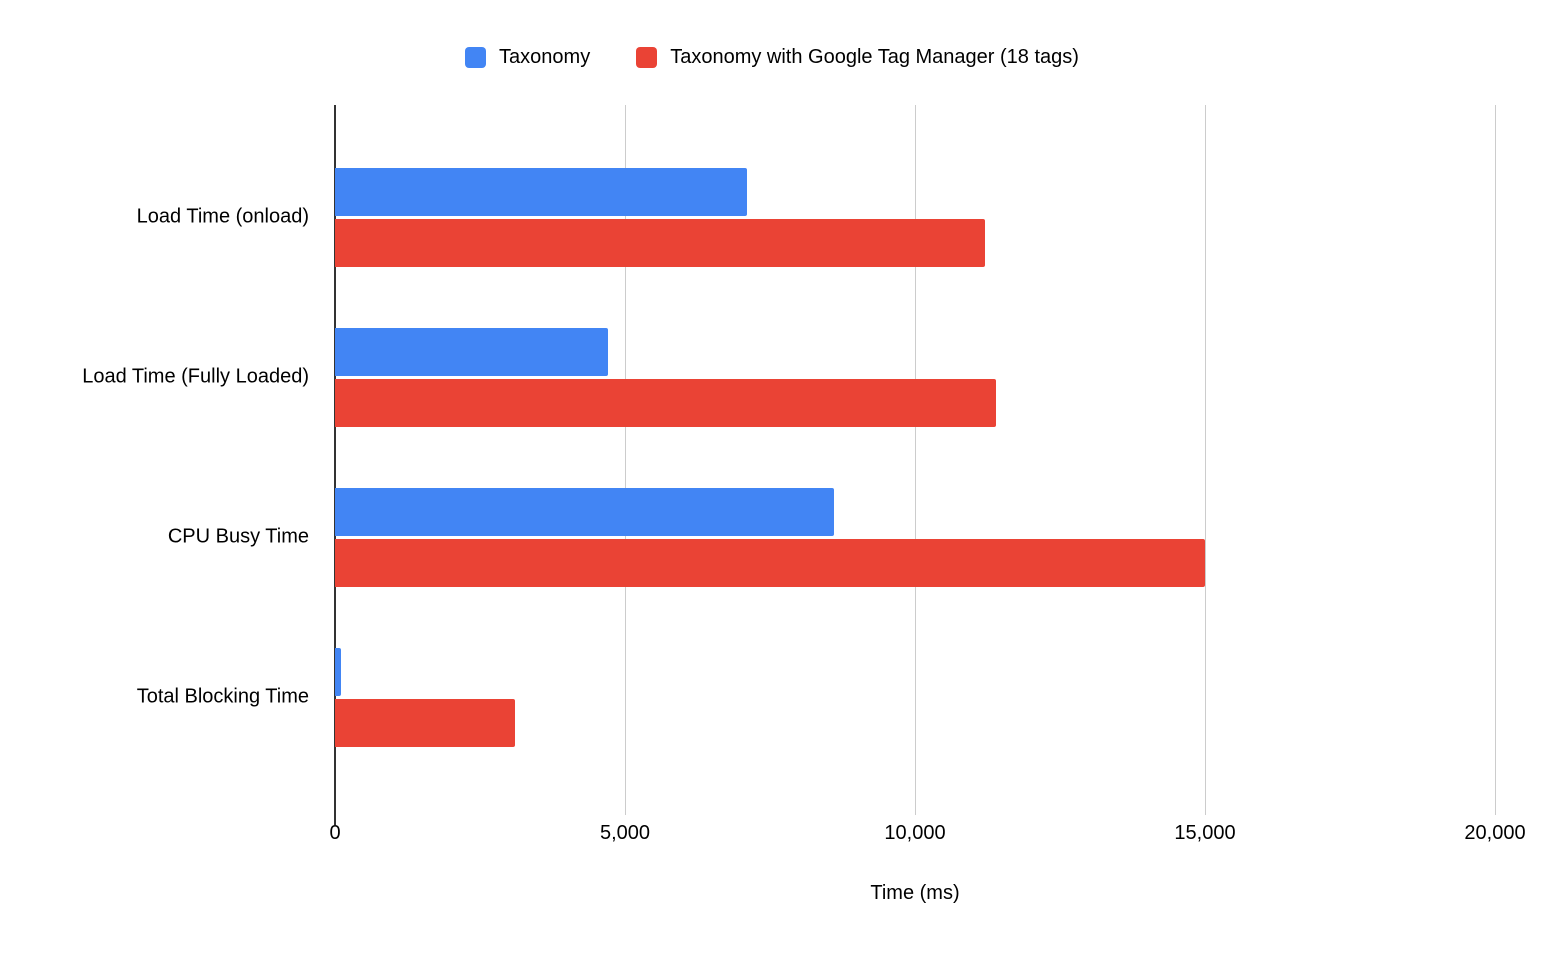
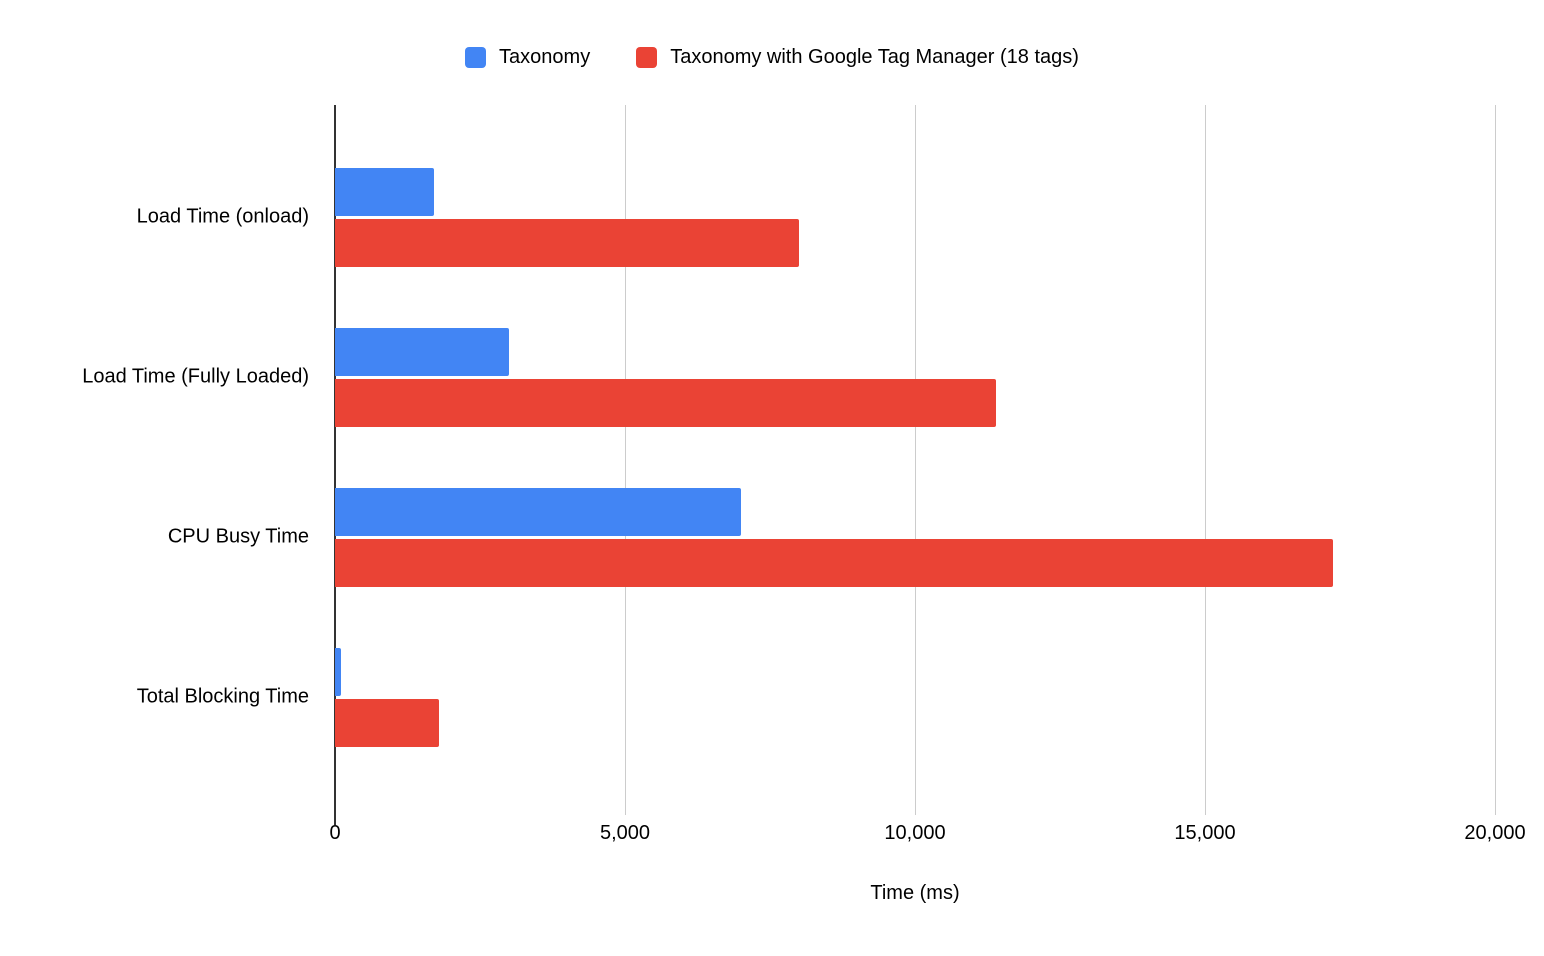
Taxonomy/Load Time (onload): 7100 -> 1700
Taxonomy with Google Tag Manager (18 tags)/Load Time (onload): 11200 -> 8000
Taxonomy/Load Time (Fully Loaded): 4700 -> 3000
Taxonomy/CPU Busy Time: 8600 -> 7000
Taxonomy with Google Tag Manager (18 tags)/CPU Busy Time: 15000 -> 17200
Taxonomy with Google Tag Manager (18 tags)/Total Blocking Time: 3100 -> 1800
